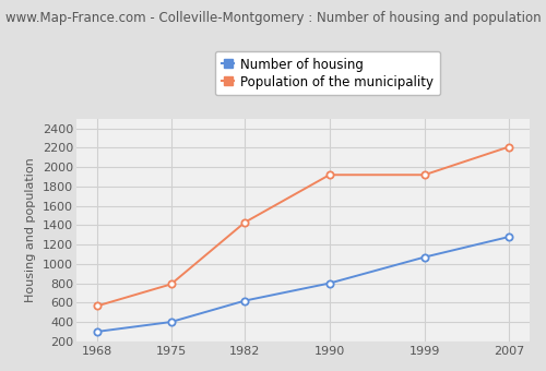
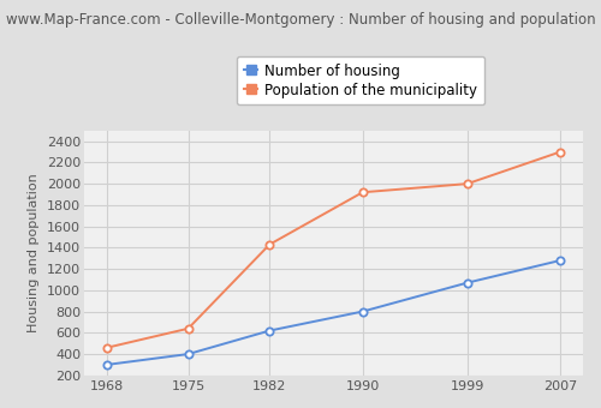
Population of the municipality/1968: 560 -> 460
Population of the municipality/1975: 790 -> 640
Population of the municipality/1999: 1920 -> 2000
Population of the municipality/2007: 2210 -> 2300
